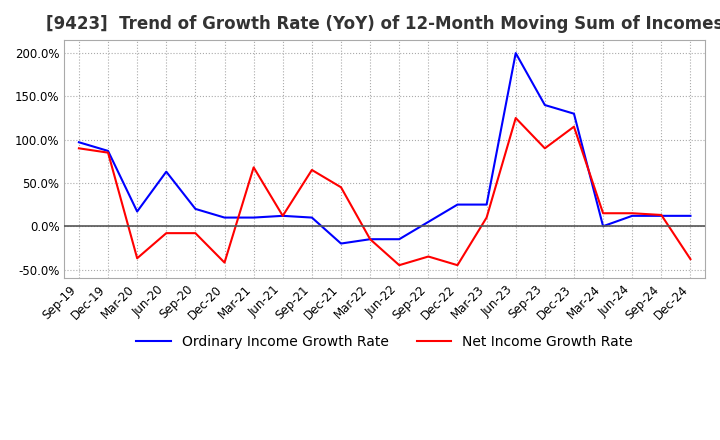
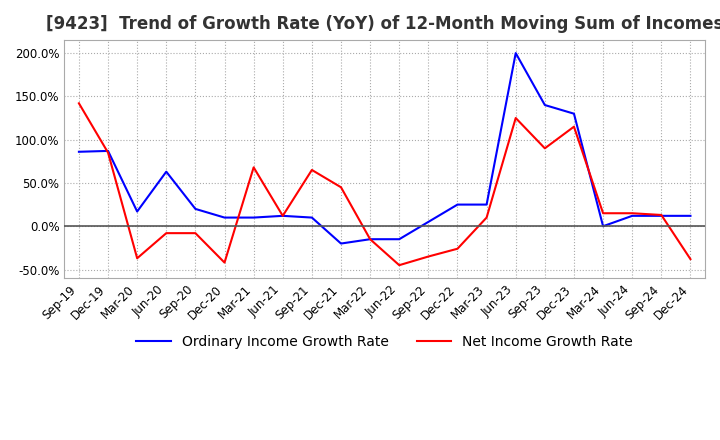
Ordinary Income Growth Rate/Sep-19: 97% -> 86%
Net Income Growth Rate/Sep-19: 90% -> 142%
Net Income Growth Rate/Dec-22: -45% -> -26%
